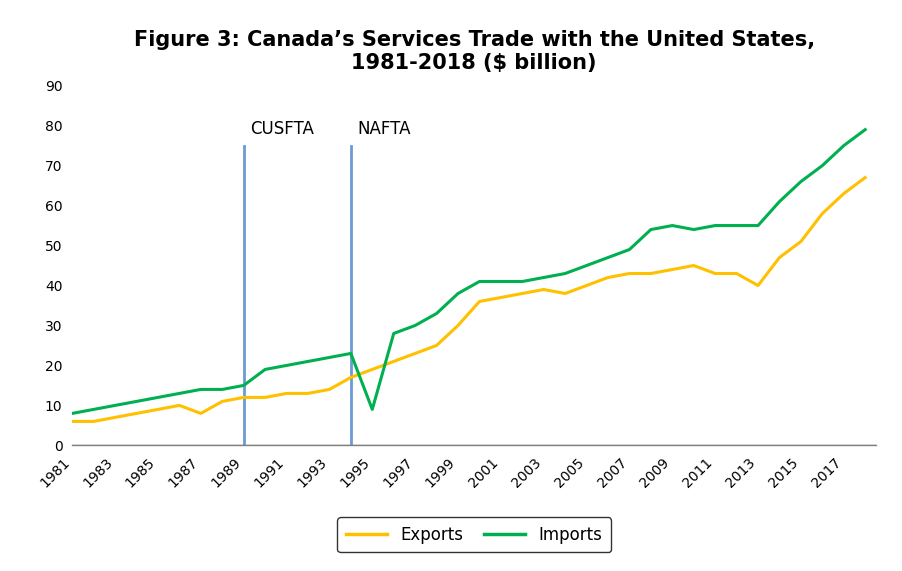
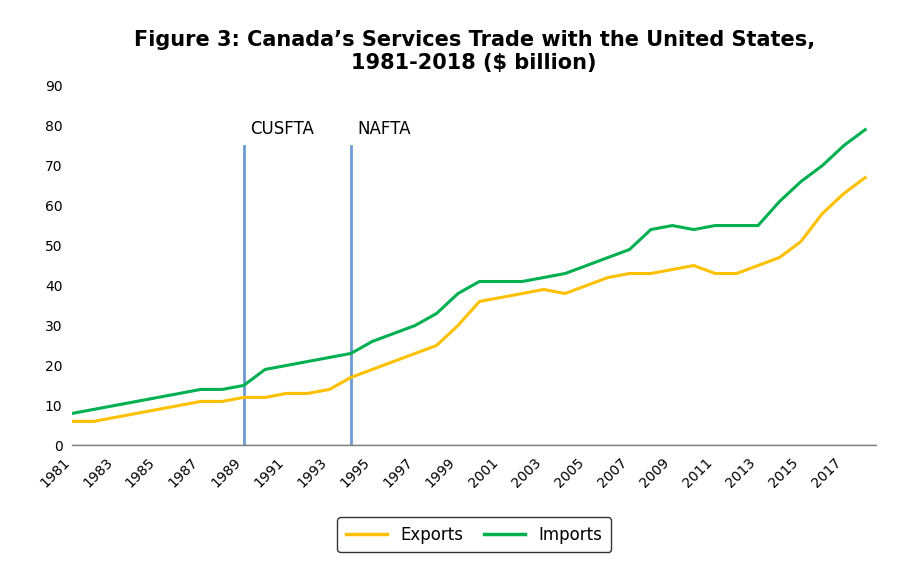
Exports/1987: 8 -> 11
Imports/1995: 9 -> 26
Exports/2013: 40 -> 45
